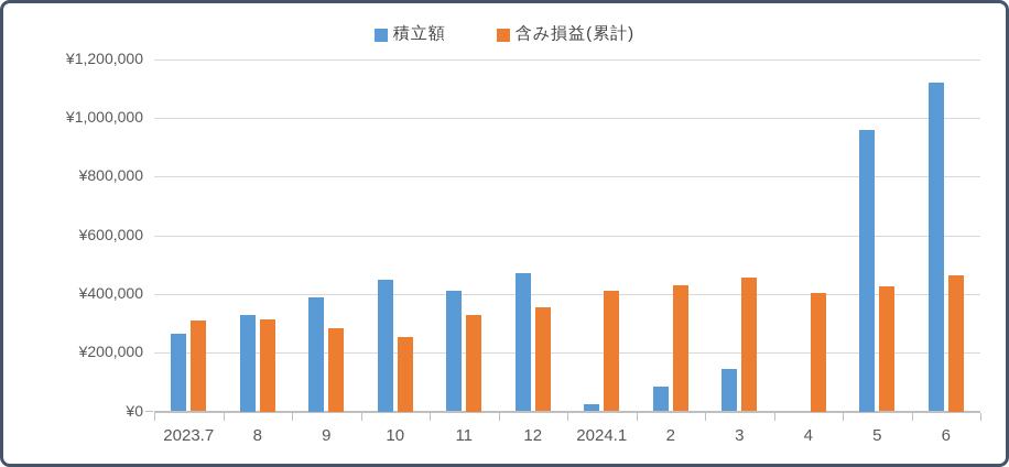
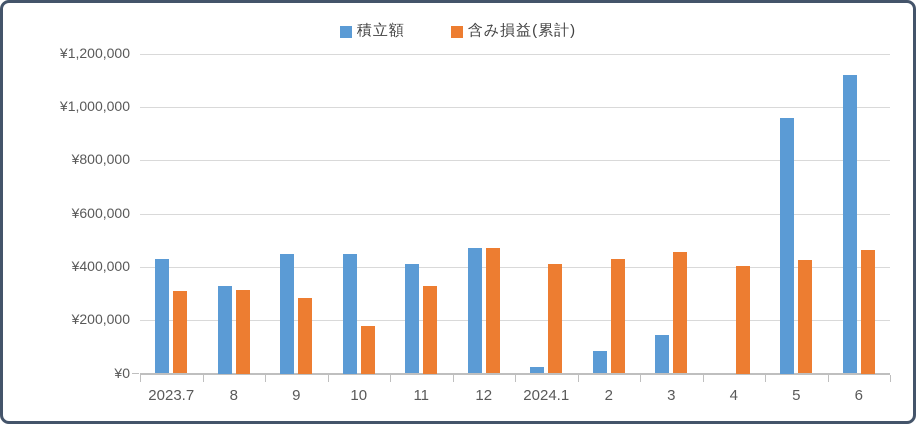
積立額/2023.7: ¥260000 -> ¥430000
積立額/9: ¥390000 -> ¥450000
含み損益(累計)/10: ¥260000 -> ¥180000
含み損益(累計)/12: ¥360000 -> ¥470000
